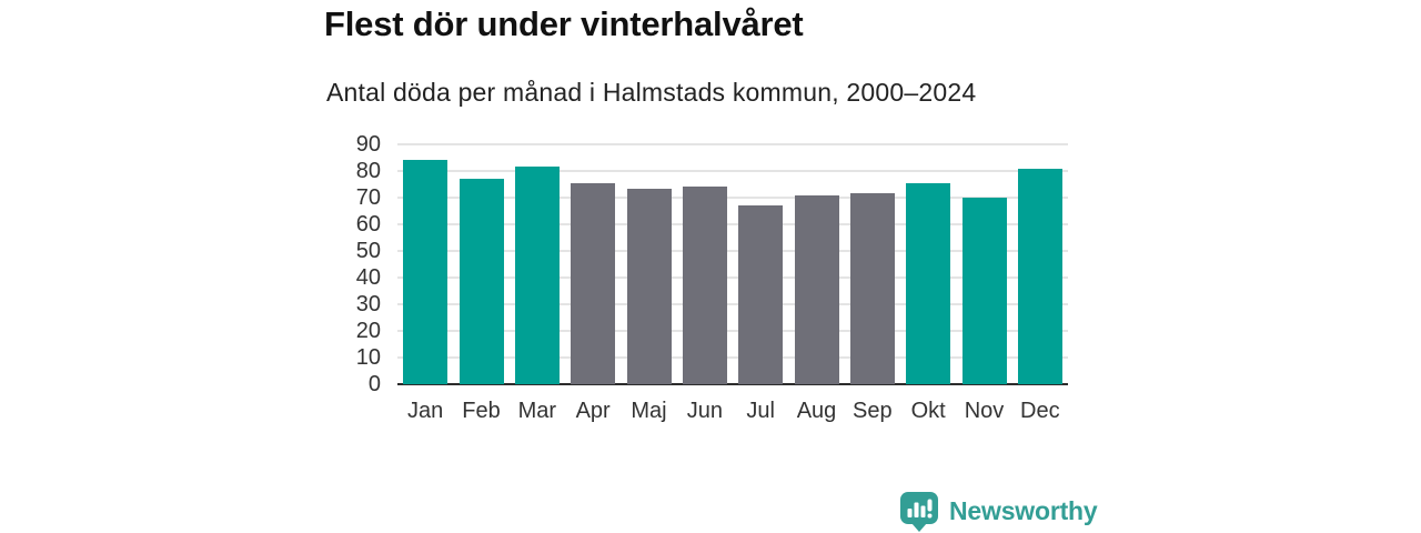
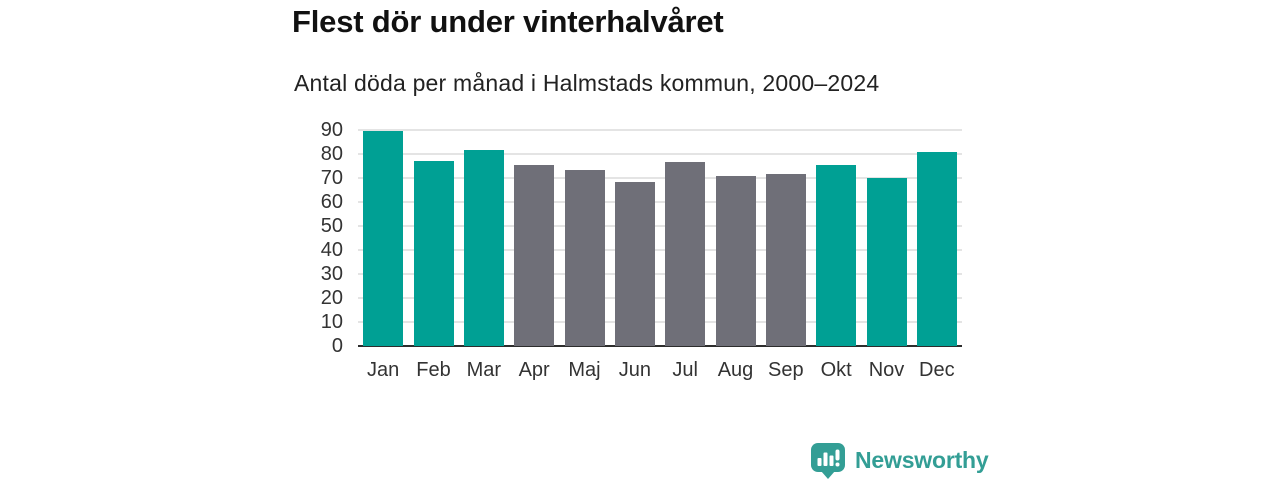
Jan: 84 -> 90
Jun: 74 -> 68
Jul: 67 -> 76
